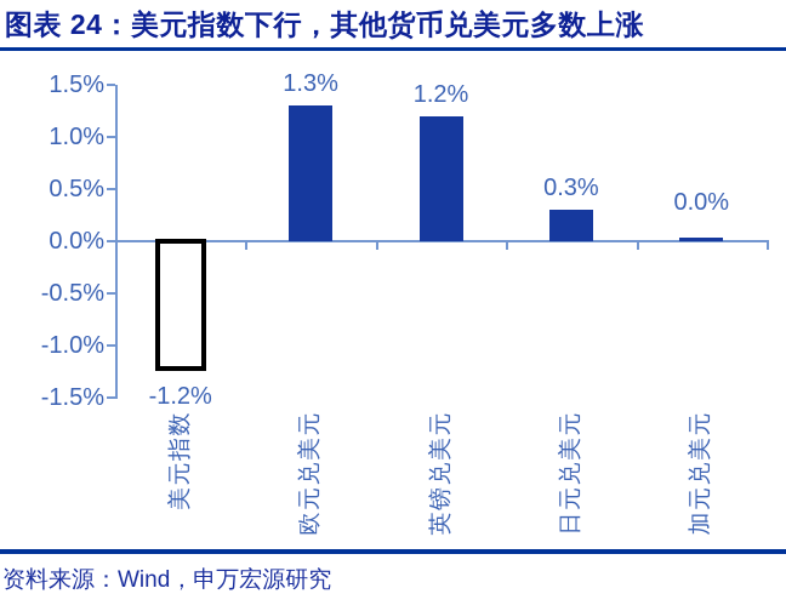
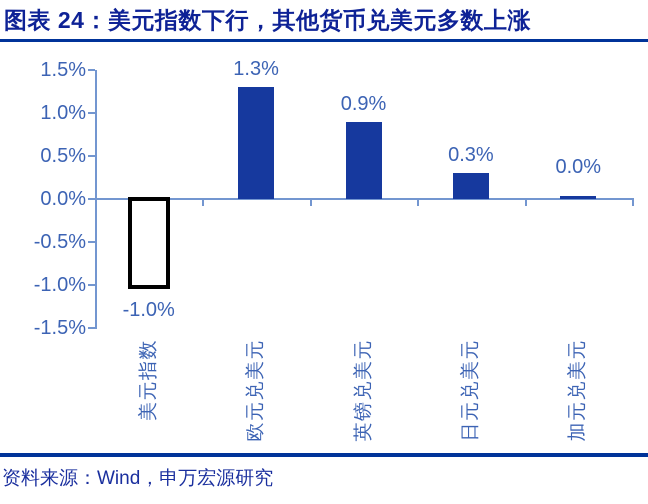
美元指数: -1.2% -> -1.0%
英镑兑美元: 1.2% -> 0.9%
